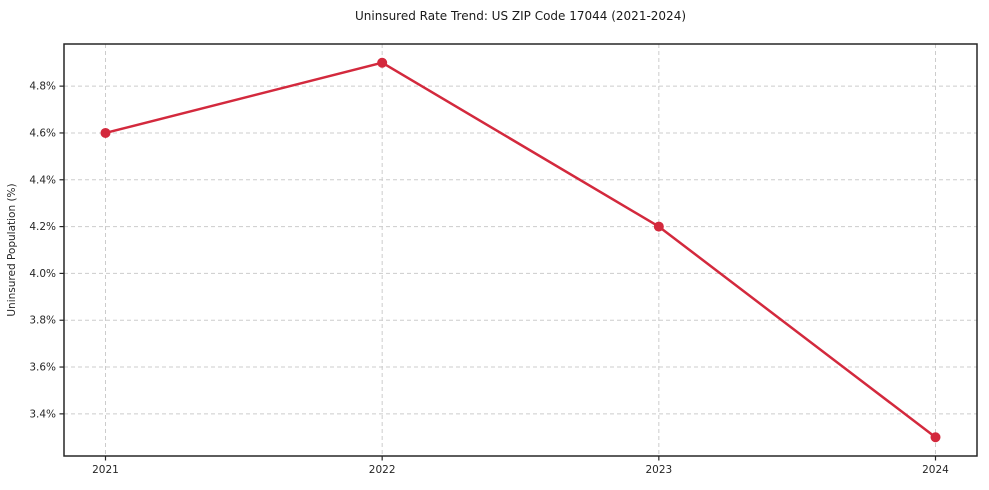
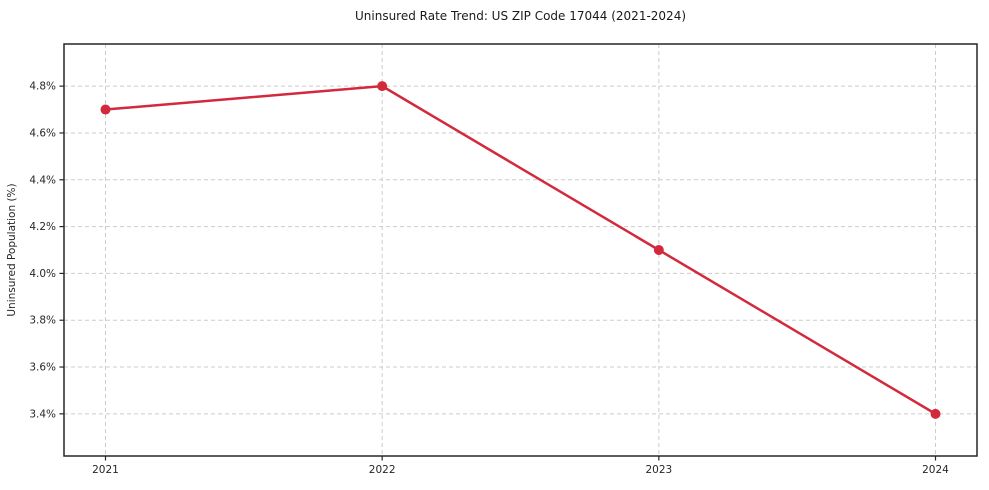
2021: 4.6% -> 4.7%
2022: 4.9% -> 4.8%
2023: 4.2% -> 4.1%
2024: 3.3% -> 3.4%
